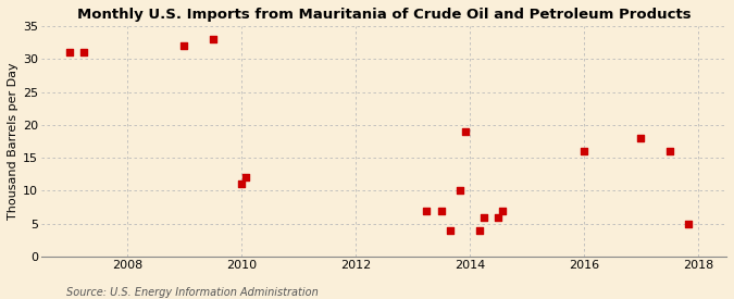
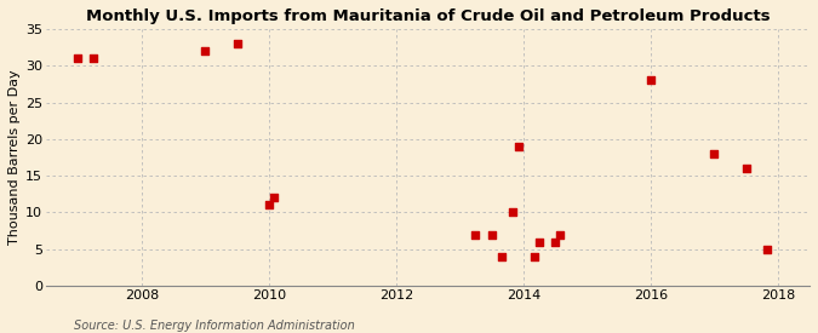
2016: 16 -> 28
